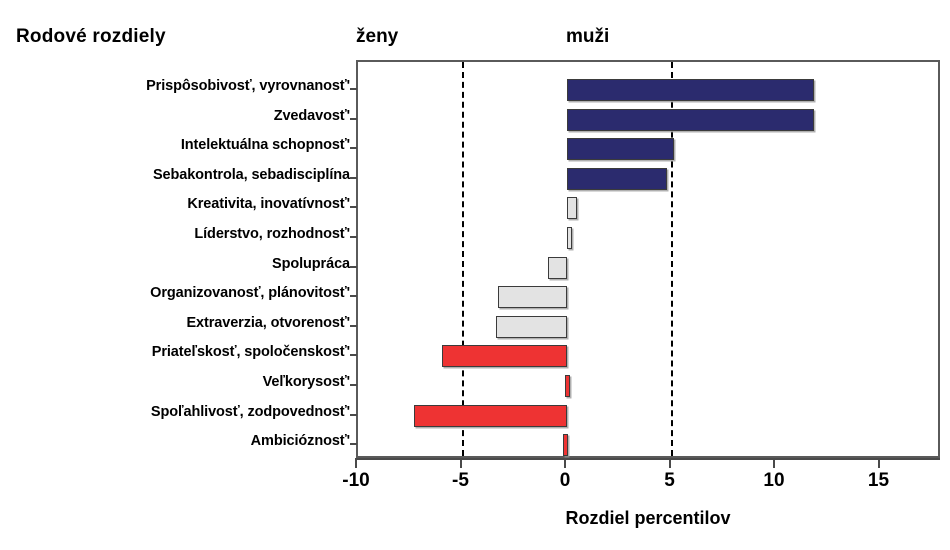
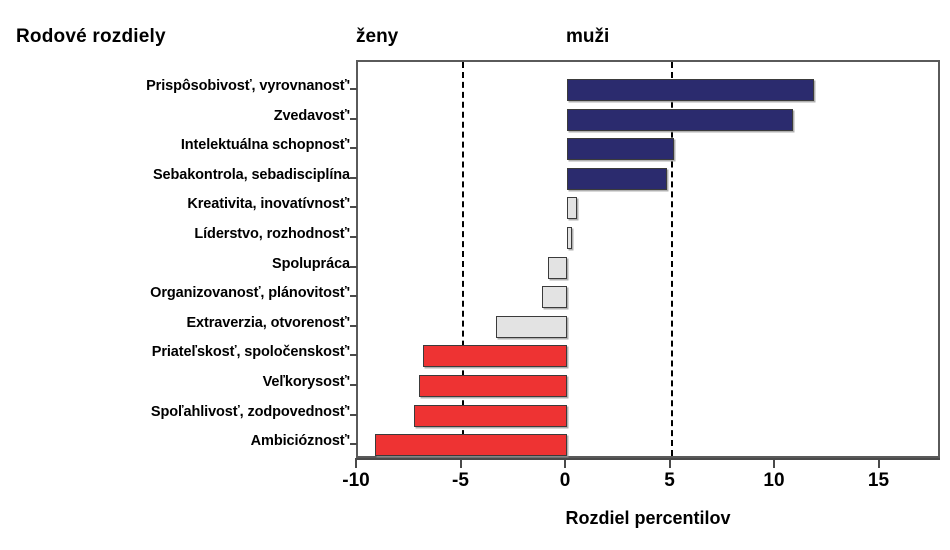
Zvedavosť': 11.8 -> 10.8
Organizovanosť, plánovitosť': -3.3 -> -1.2
Priateľskosť, spoločenskosť': -6.0 -> -6.9
Veľkorysosť': -0.1 -> -7.1
Ambicióznosť': -0.2 -> -9.2
